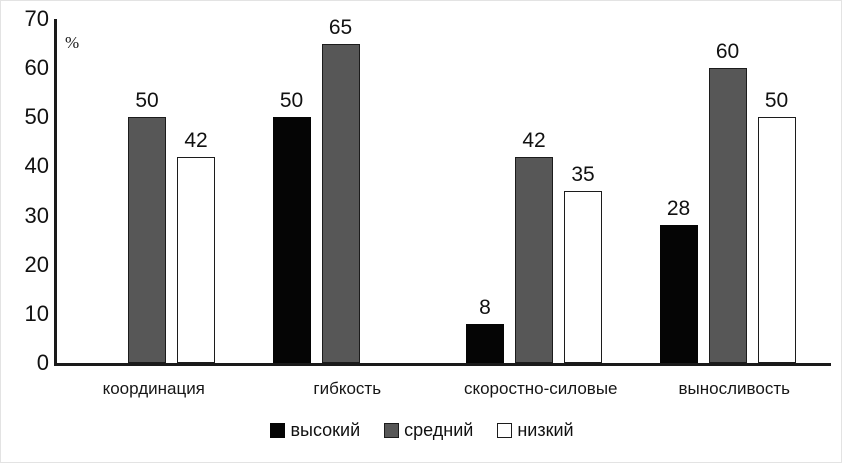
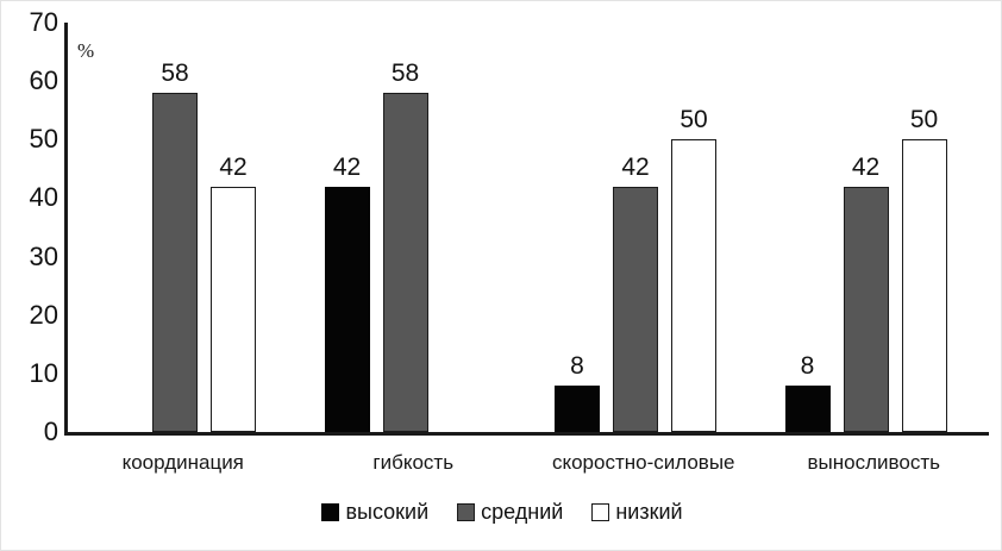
средний/координация: 50 -> 58
высокий/гибкость: 50 -> 42
средний/гибкость: 65 -> 58
низкий/скоростно-силовые: 35 -> 50
высокий/выносливость: 28 -> 8
средний/выносливость: 60 -> 42
